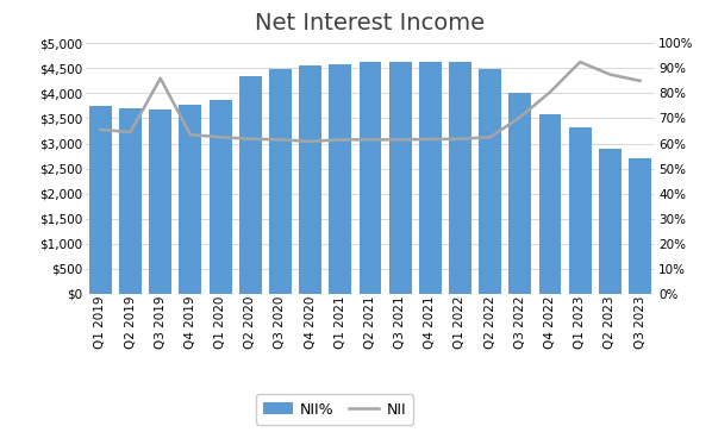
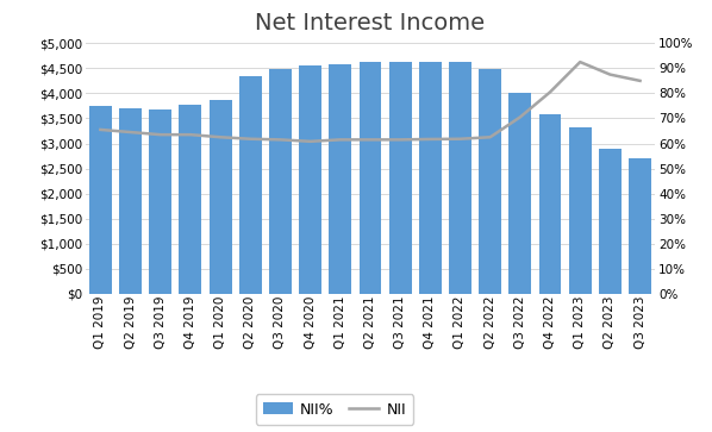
NII/Q3 2019: 86.0% -> 63.5%
